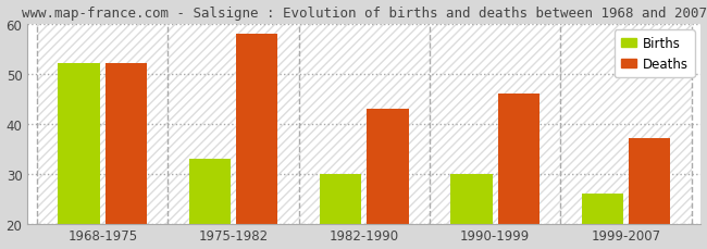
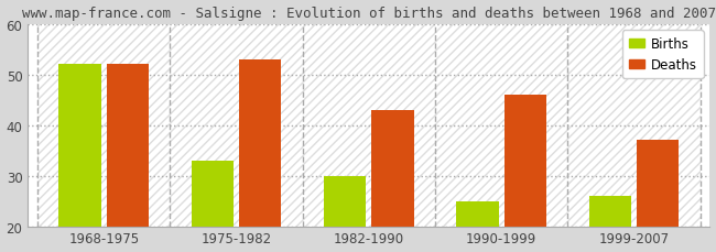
Deaths/1975-1982: 58 -> 53
Births/1990-1999: 30 -> 25
